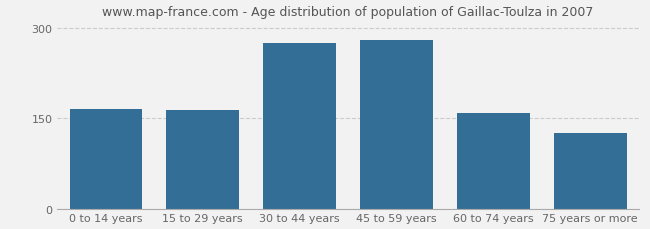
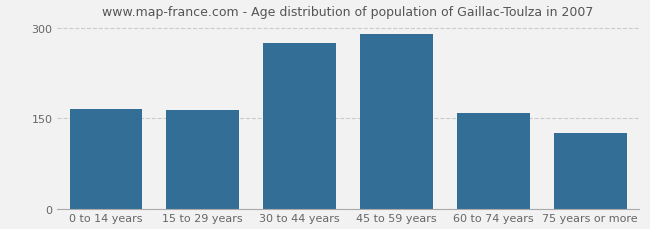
45 to 59 years: 280 -> 290
